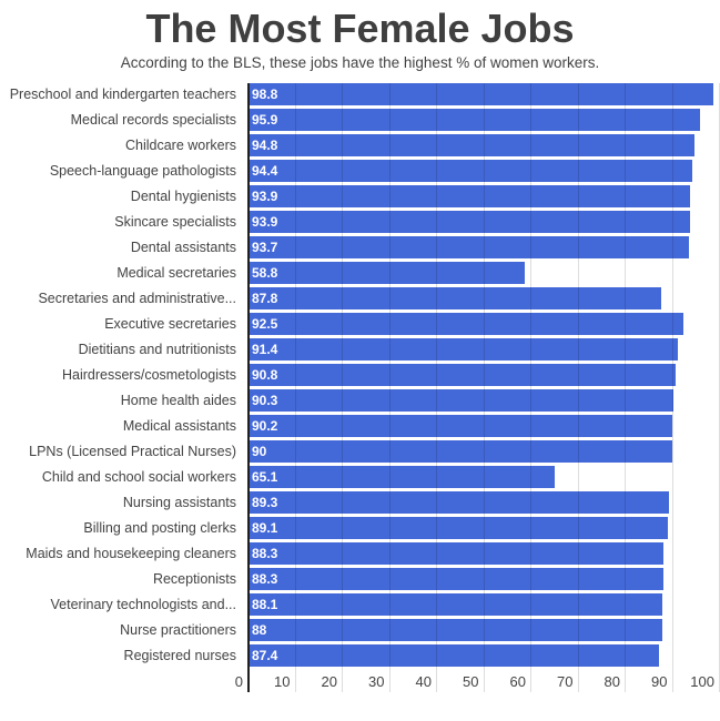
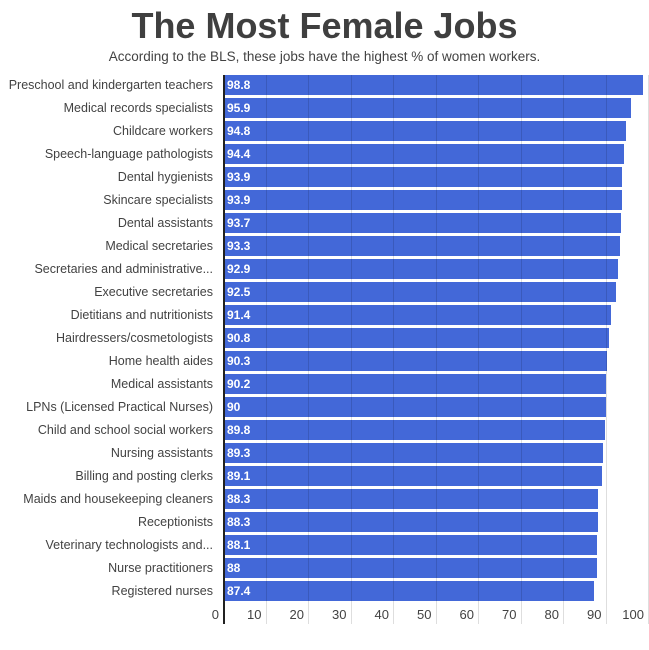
Medical secretaries: 58.8 -> 93.3
Secretaries and administrative...: 87.8 -> 92.9
Child and school social workers: 65.1 -> 89.8
